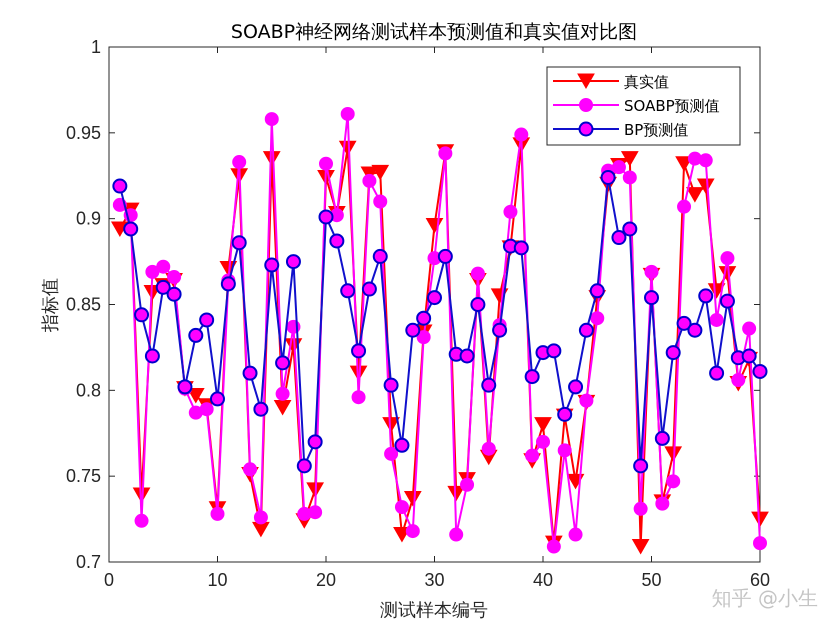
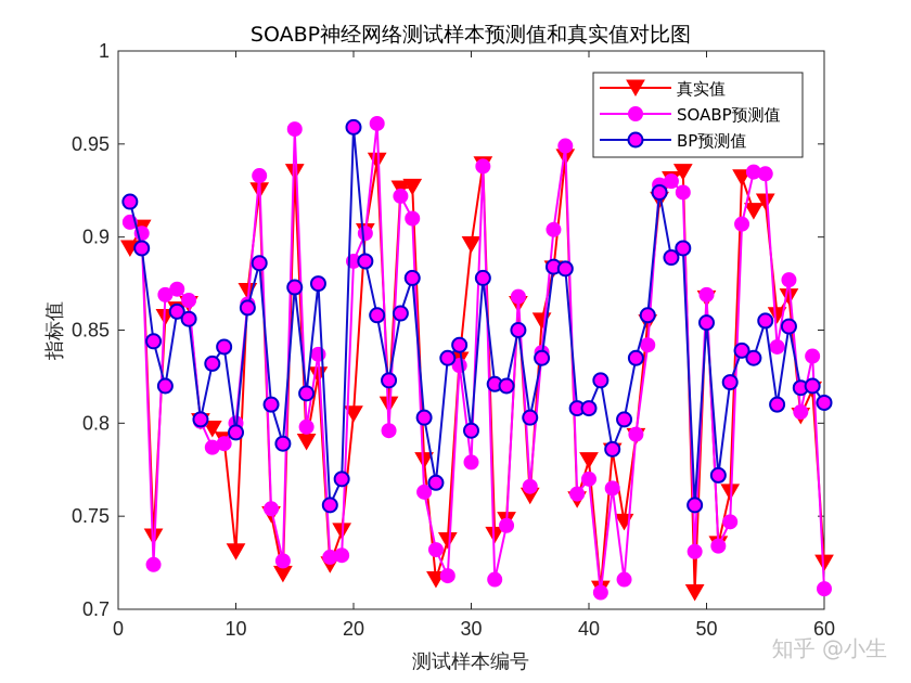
SOABP预测值/10: 0.728 -> 0.800
真实值/20: 0.924 -> 0.805
SOABP预测值/20: 0.932 -> 0.887
BP预测值/20: 0.901 -> 0.959
SOABP预测值/30: 0.877 -> 0.779
BP预测值/30: 0.854 -> 0.796
BP预测值/40: 0.822 -> 0.808
